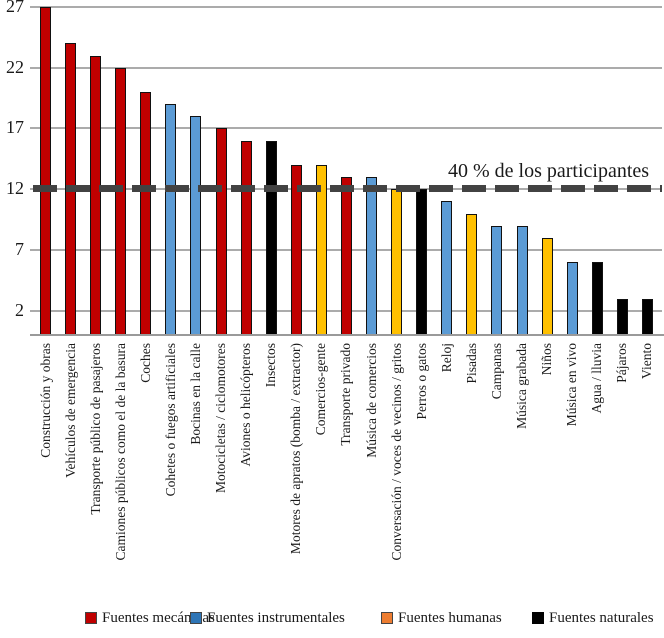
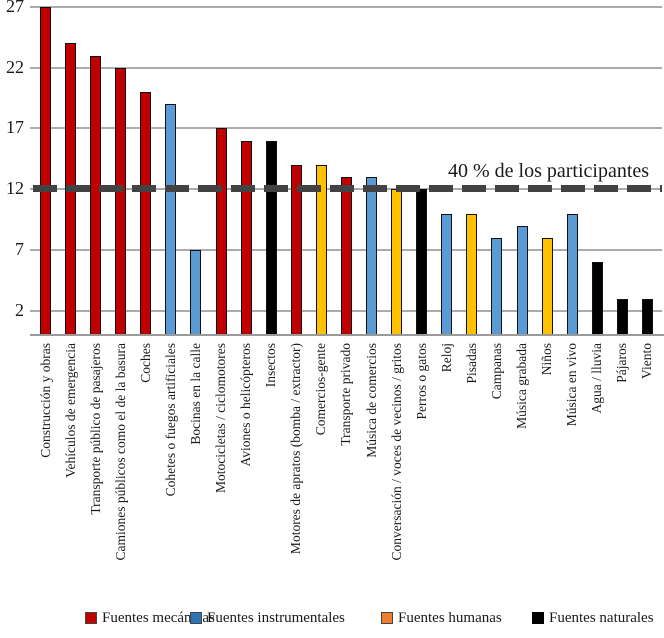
Bocinas en la calle: 18 -> 7
Reloj: 11 -> 10
Campanas: 9 -> 8
Música en vivo: 6 -> 10
